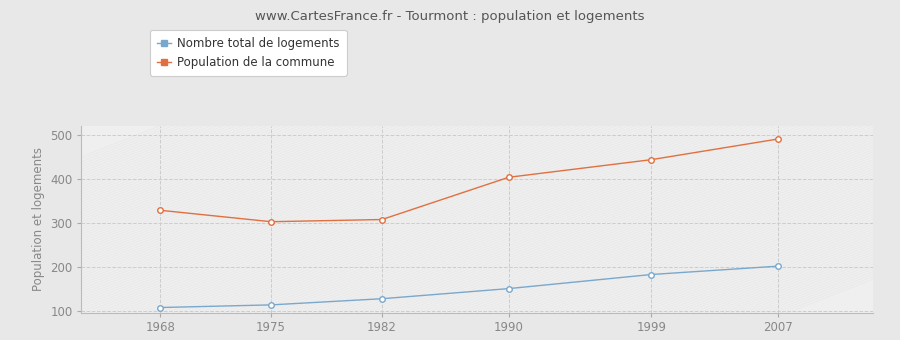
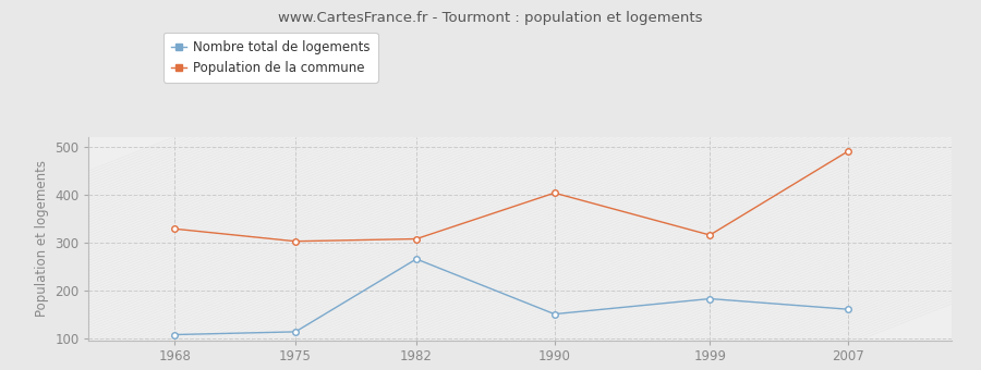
Nombre total de logements/1982: 127 -> 265
Population de la commune/1999: 443 -> 315
Nombre total de logements/2007: 201 -> 160
